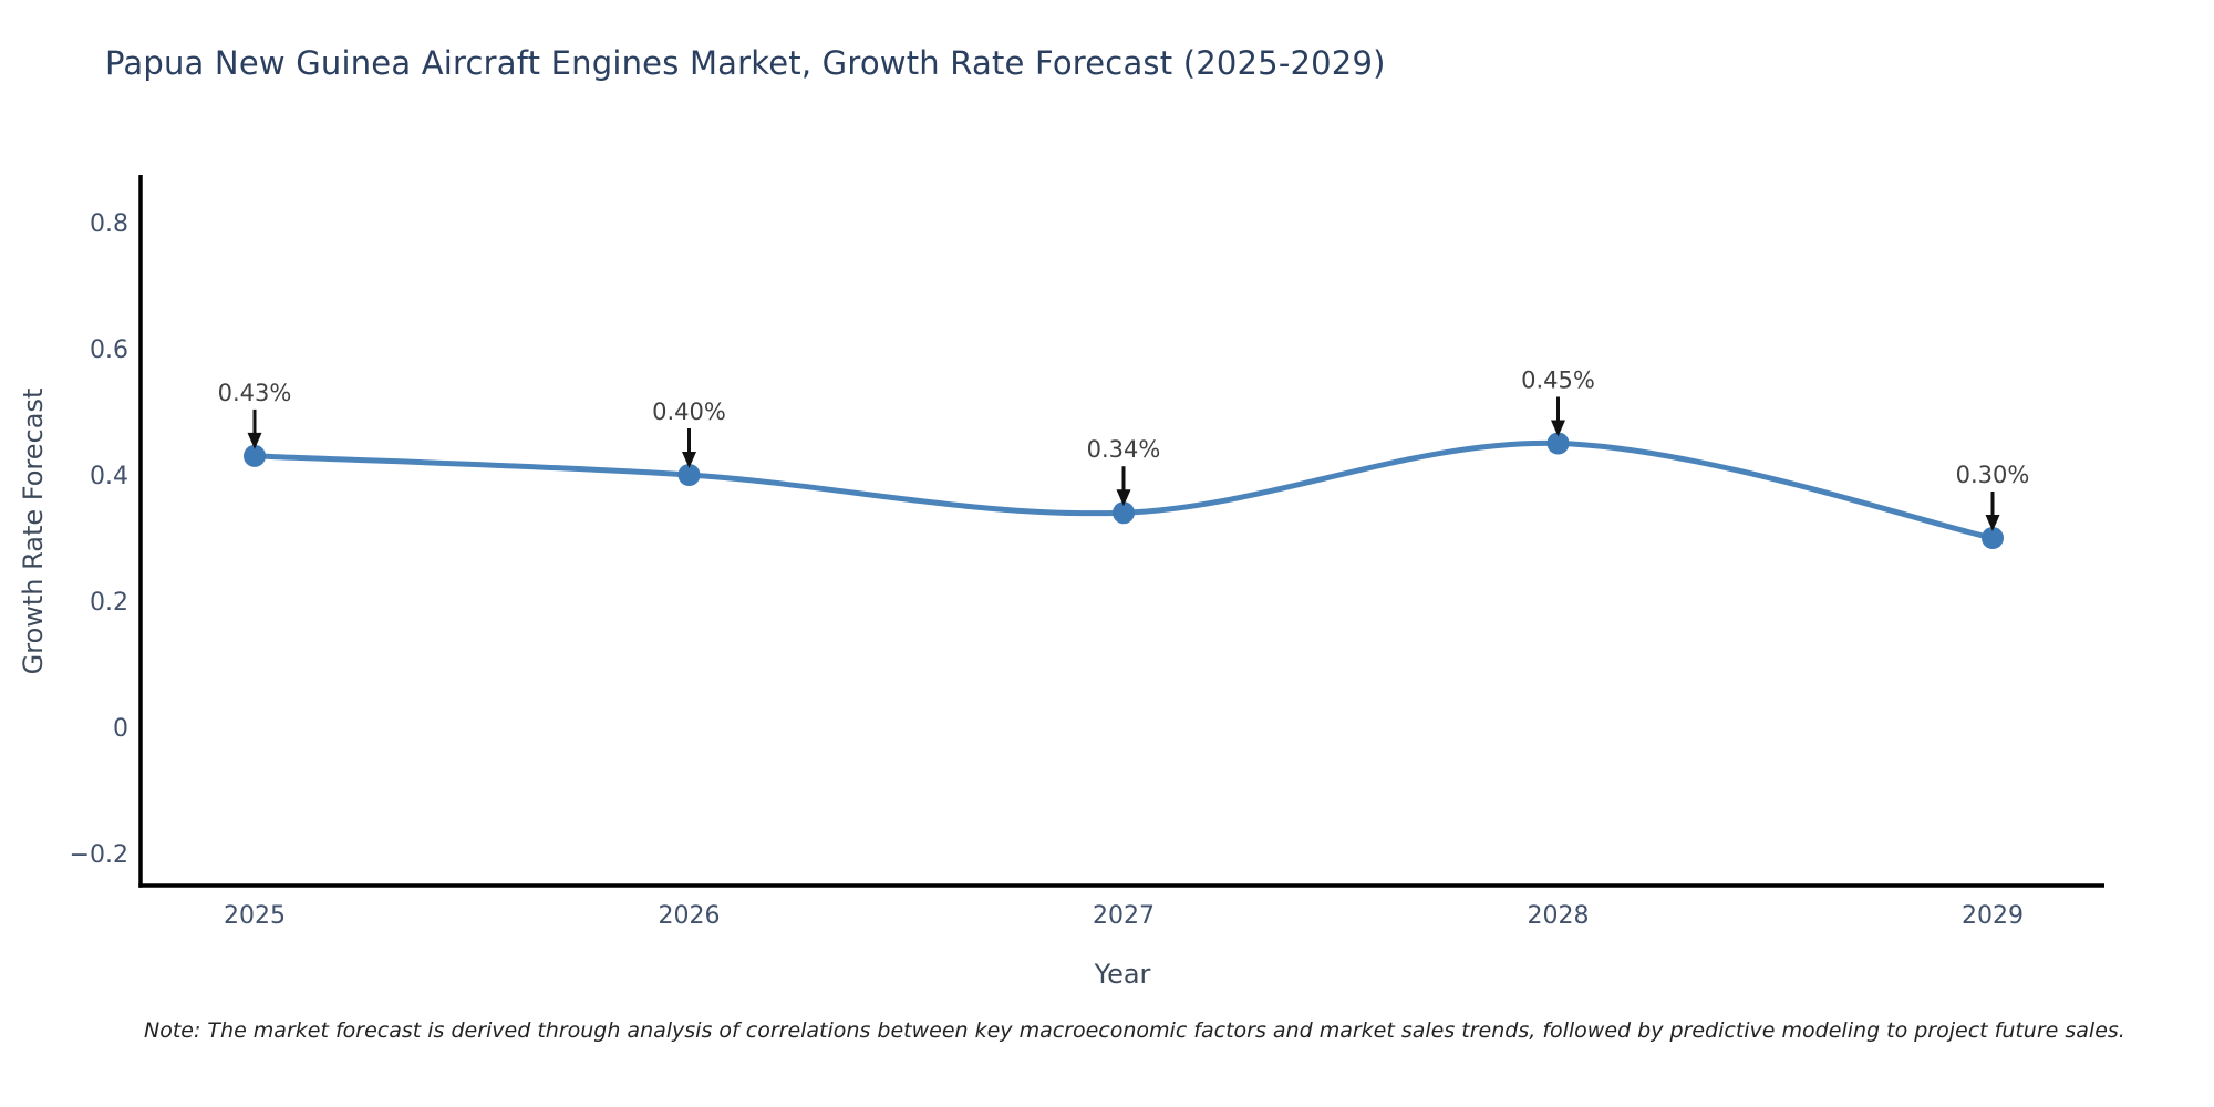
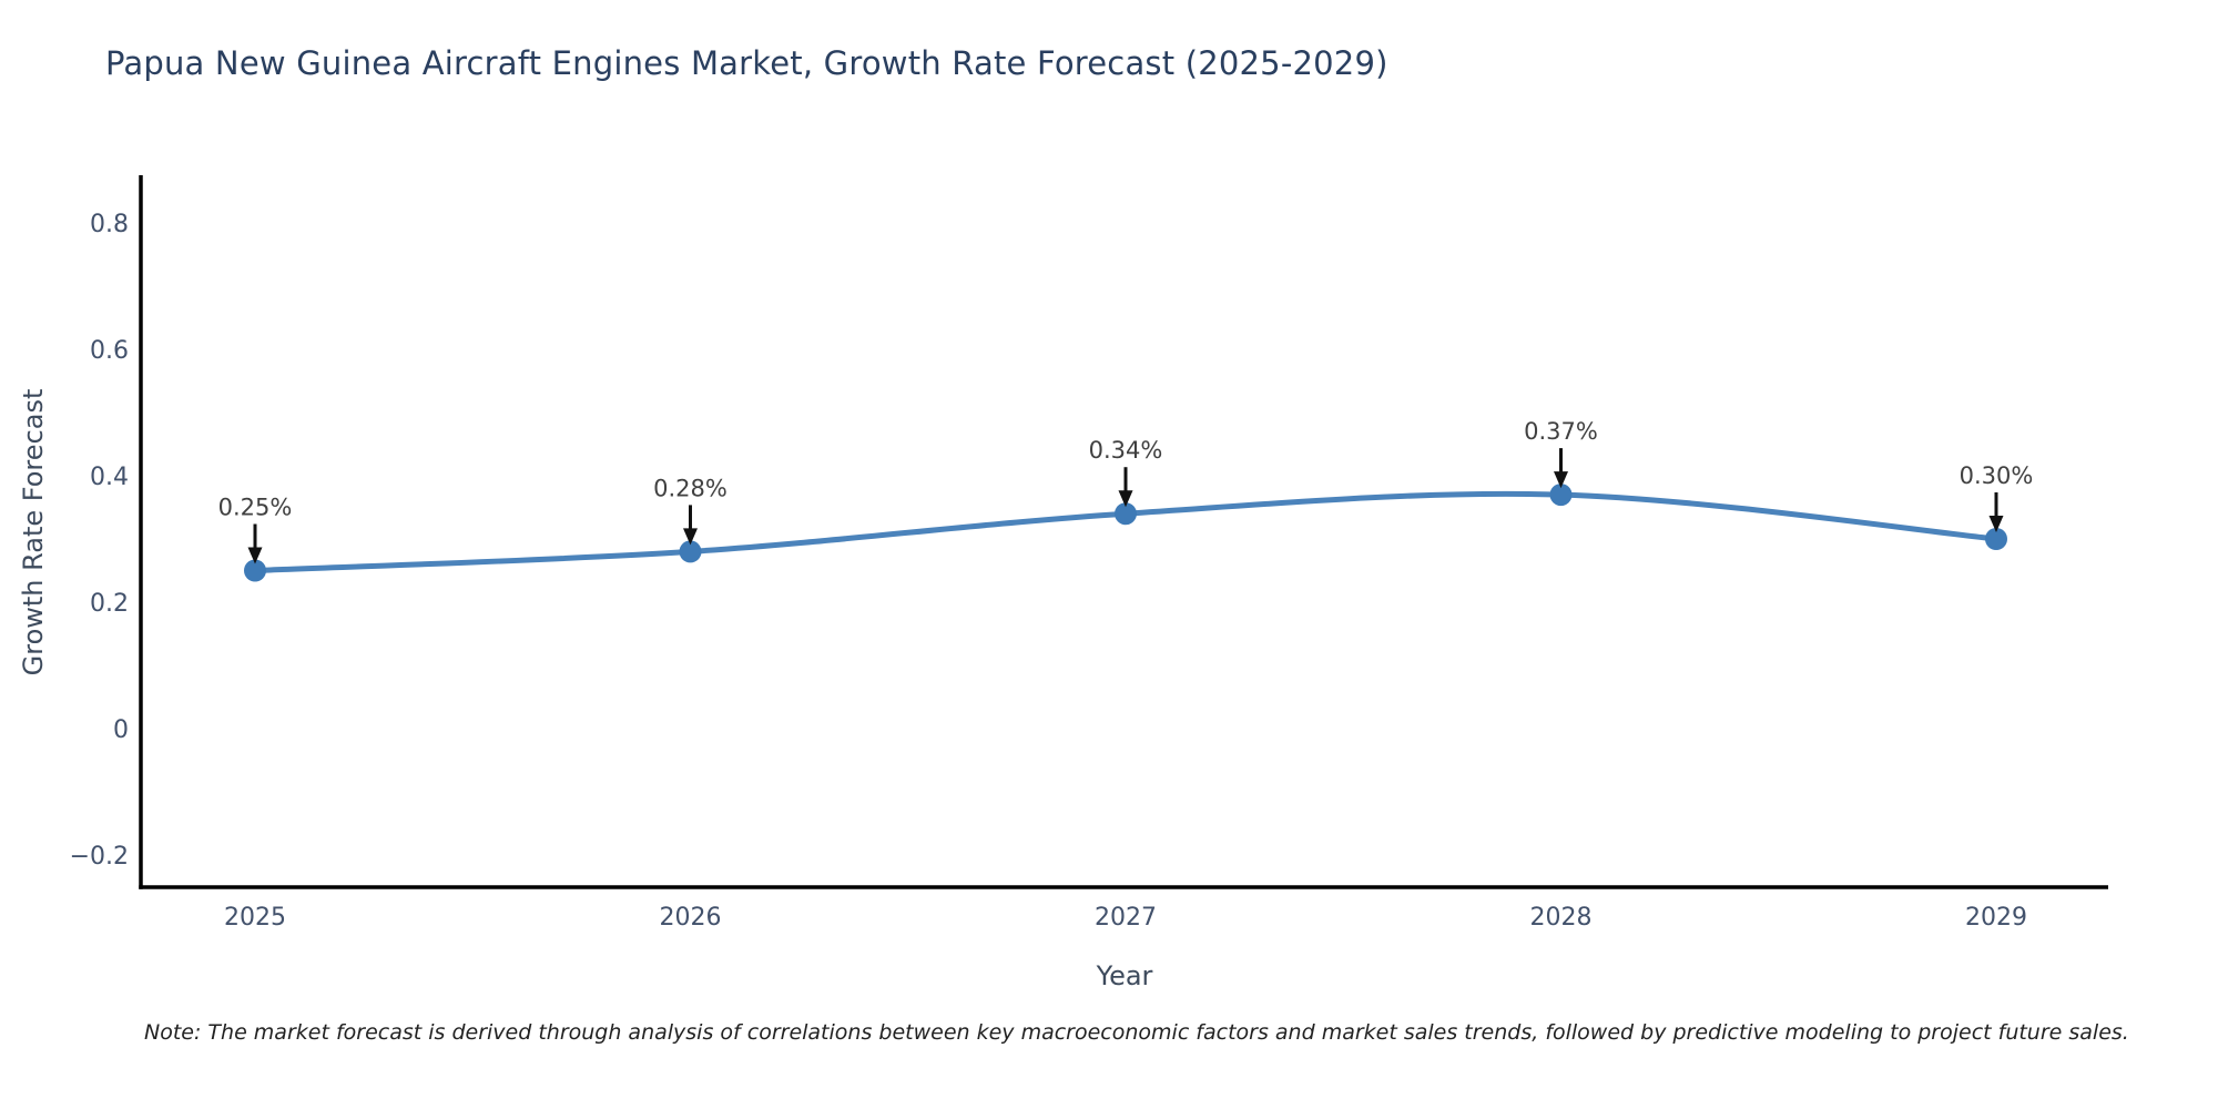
2025: 0.43% -> 0.25%
2026: 0.40% -> 0.28%
2028: 0.45% -> 0.37%
